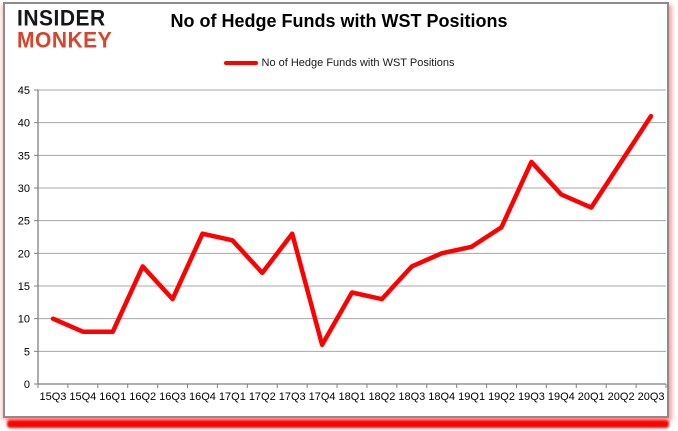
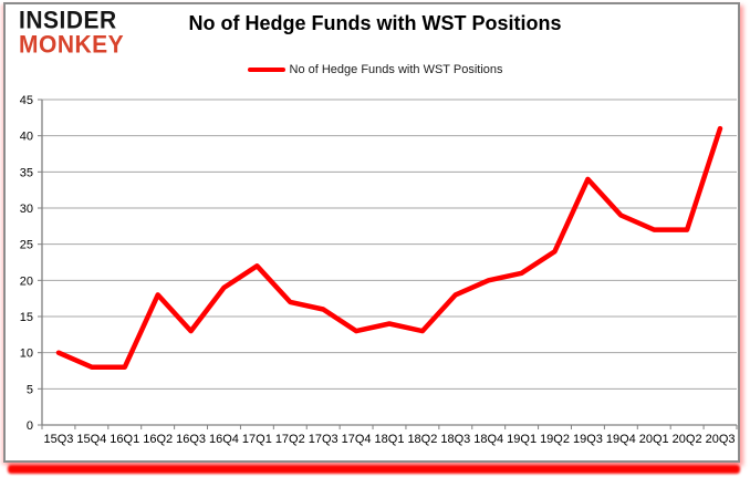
16Q4: 23 -> 19
17Q3: 23 -> 16
17Q4: 6 -> 13
20Q2: 34 -> 27
